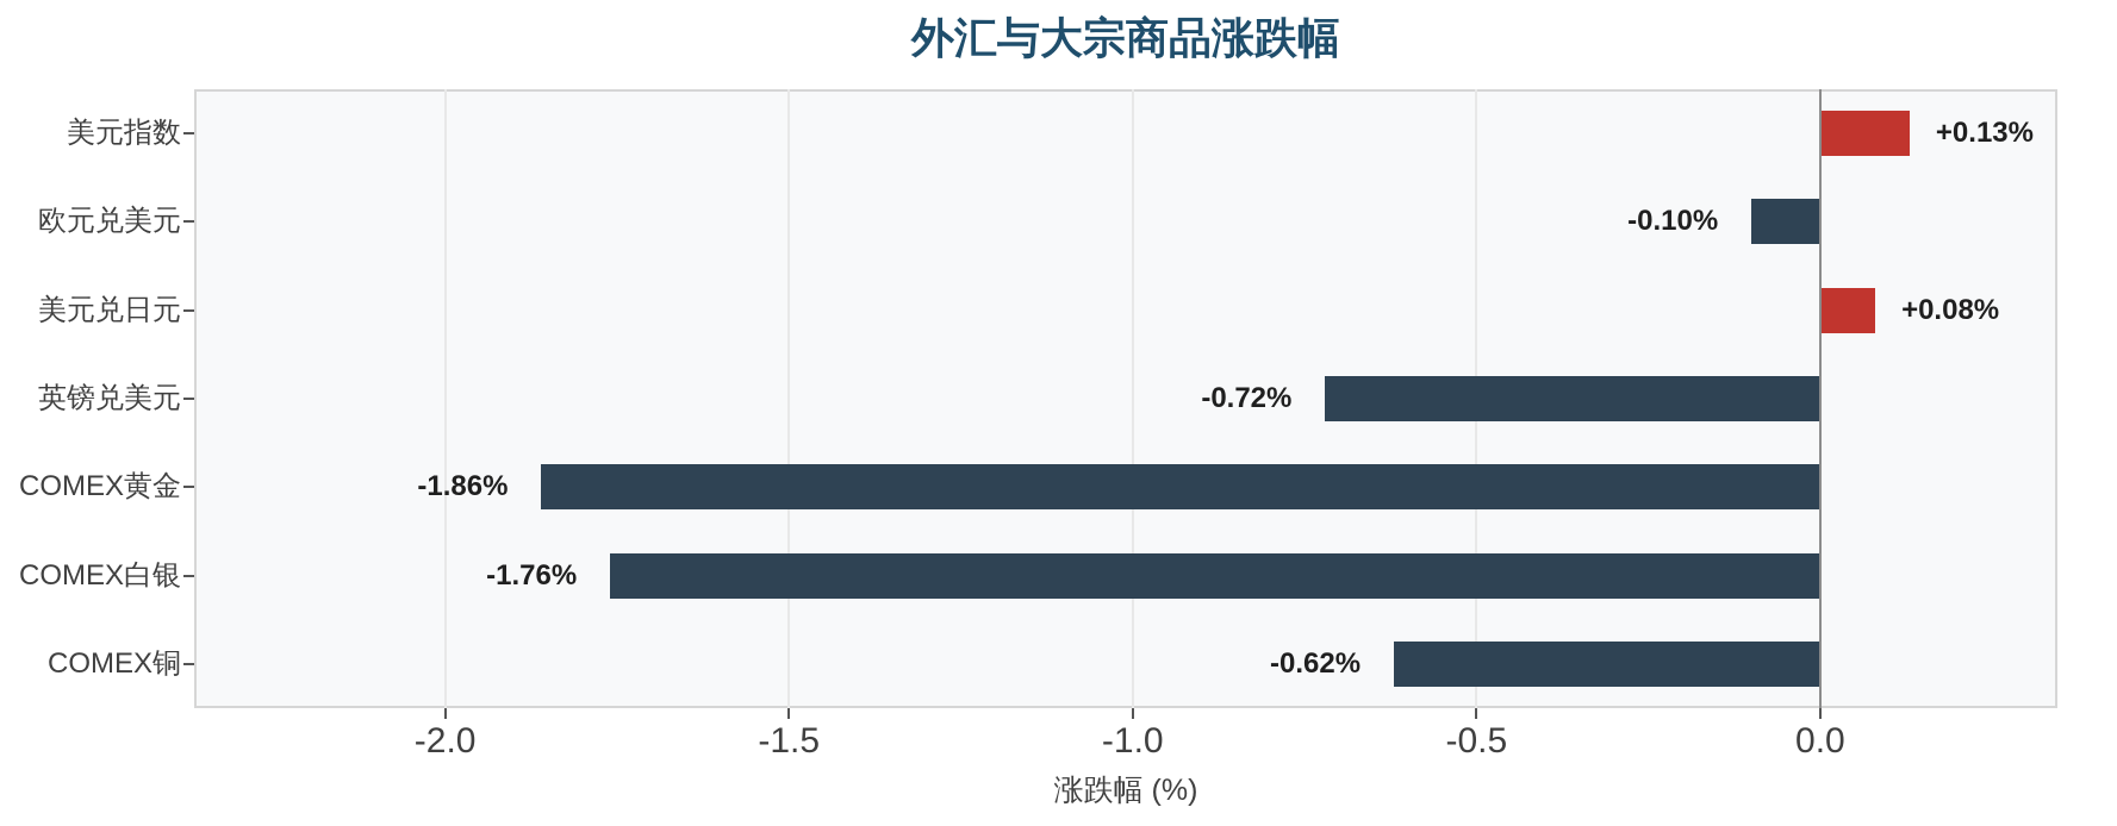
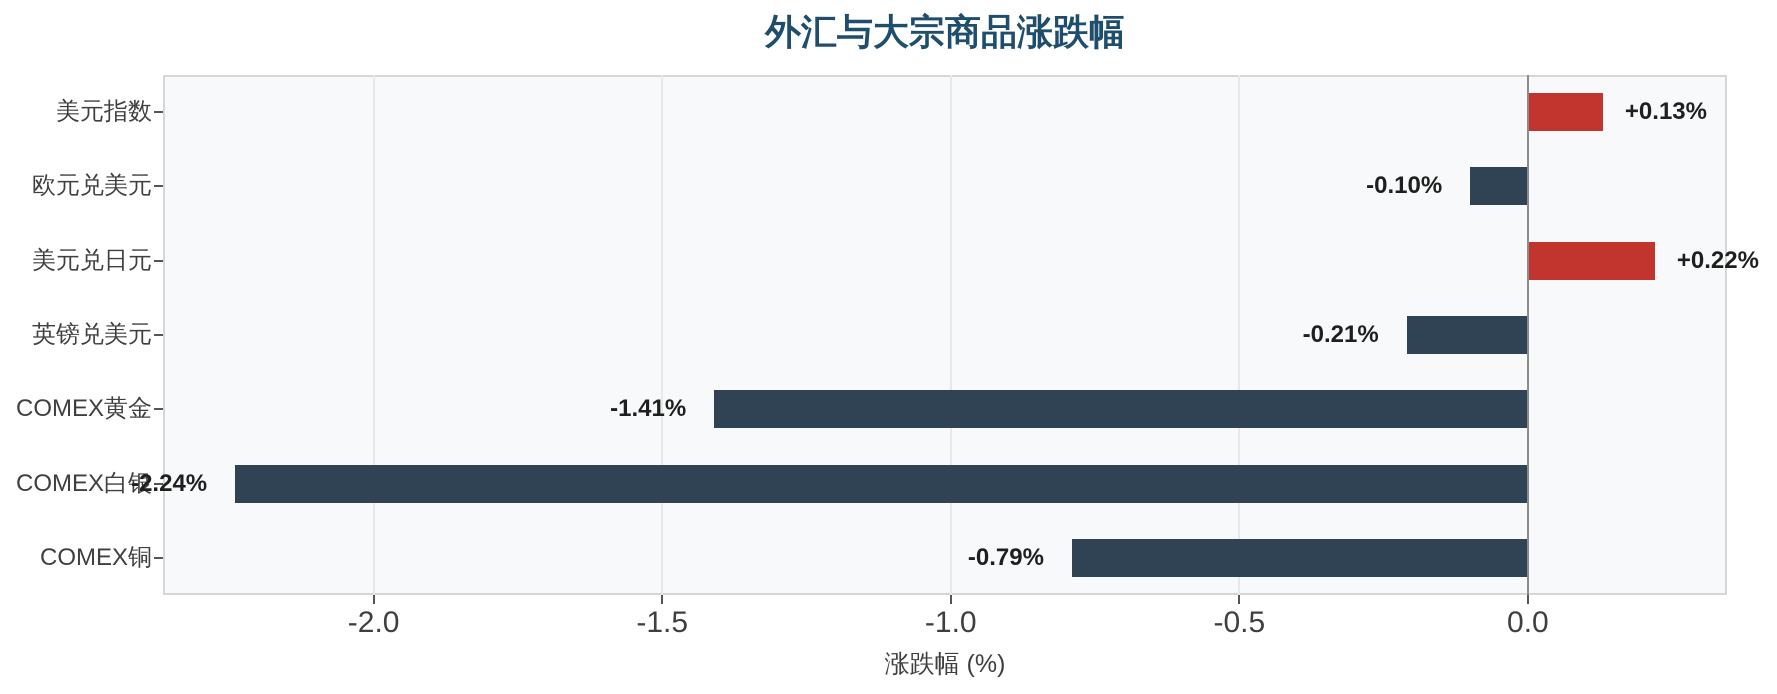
美元兑日元: +0.08% -> +0.22%
英镑兑美元: -0.72% -> -0.21%
COMEX黄金: -1.86% -> -1.41%
COMEX白银: -1.76% -> -2.24%
COMEX铜: -0.62% -> -0.79%
